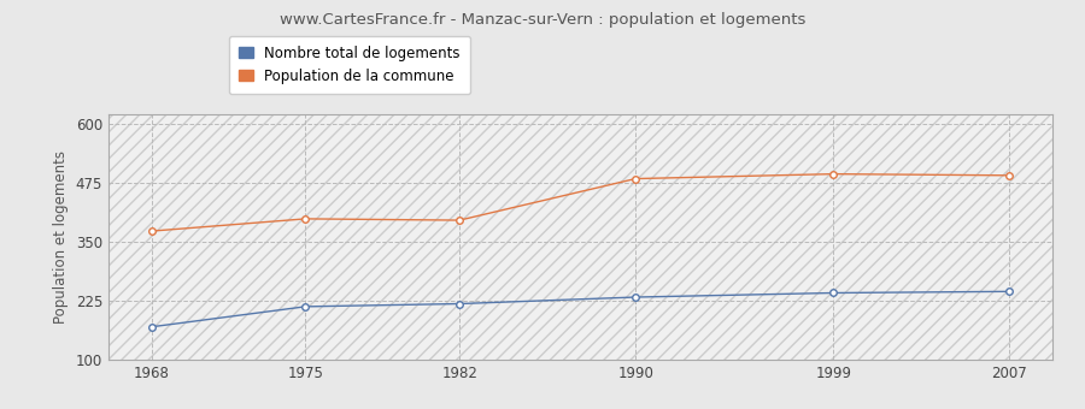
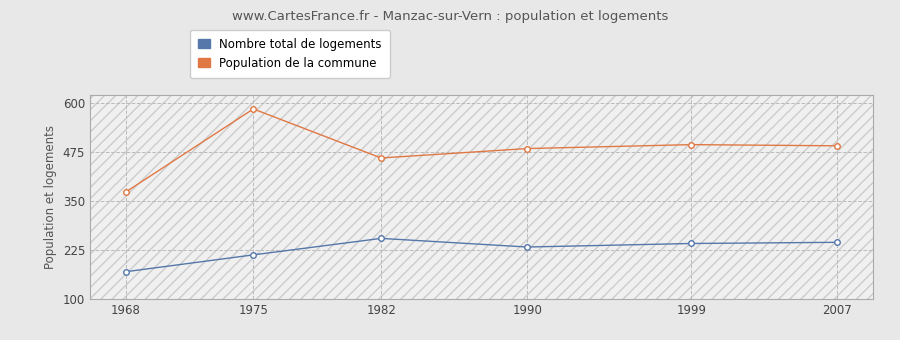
Population de la commune/1975: 399 -> 585
Nombre total de logements/1982: 219 -> 255
Population de la commune/1982: 396 -> 460
